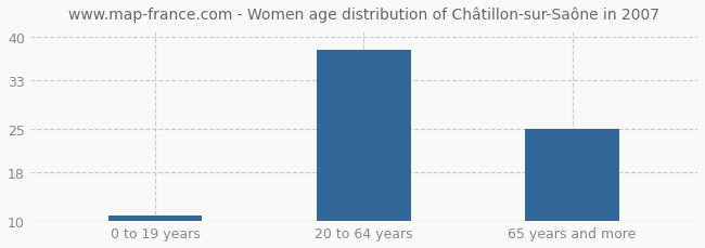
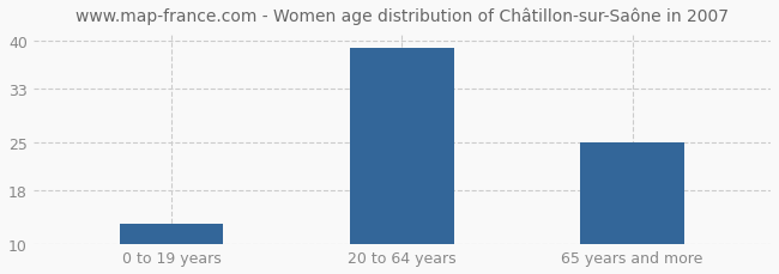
0 to 19 years: 11 -> 13
20 to 64 years: 38 -> 39
